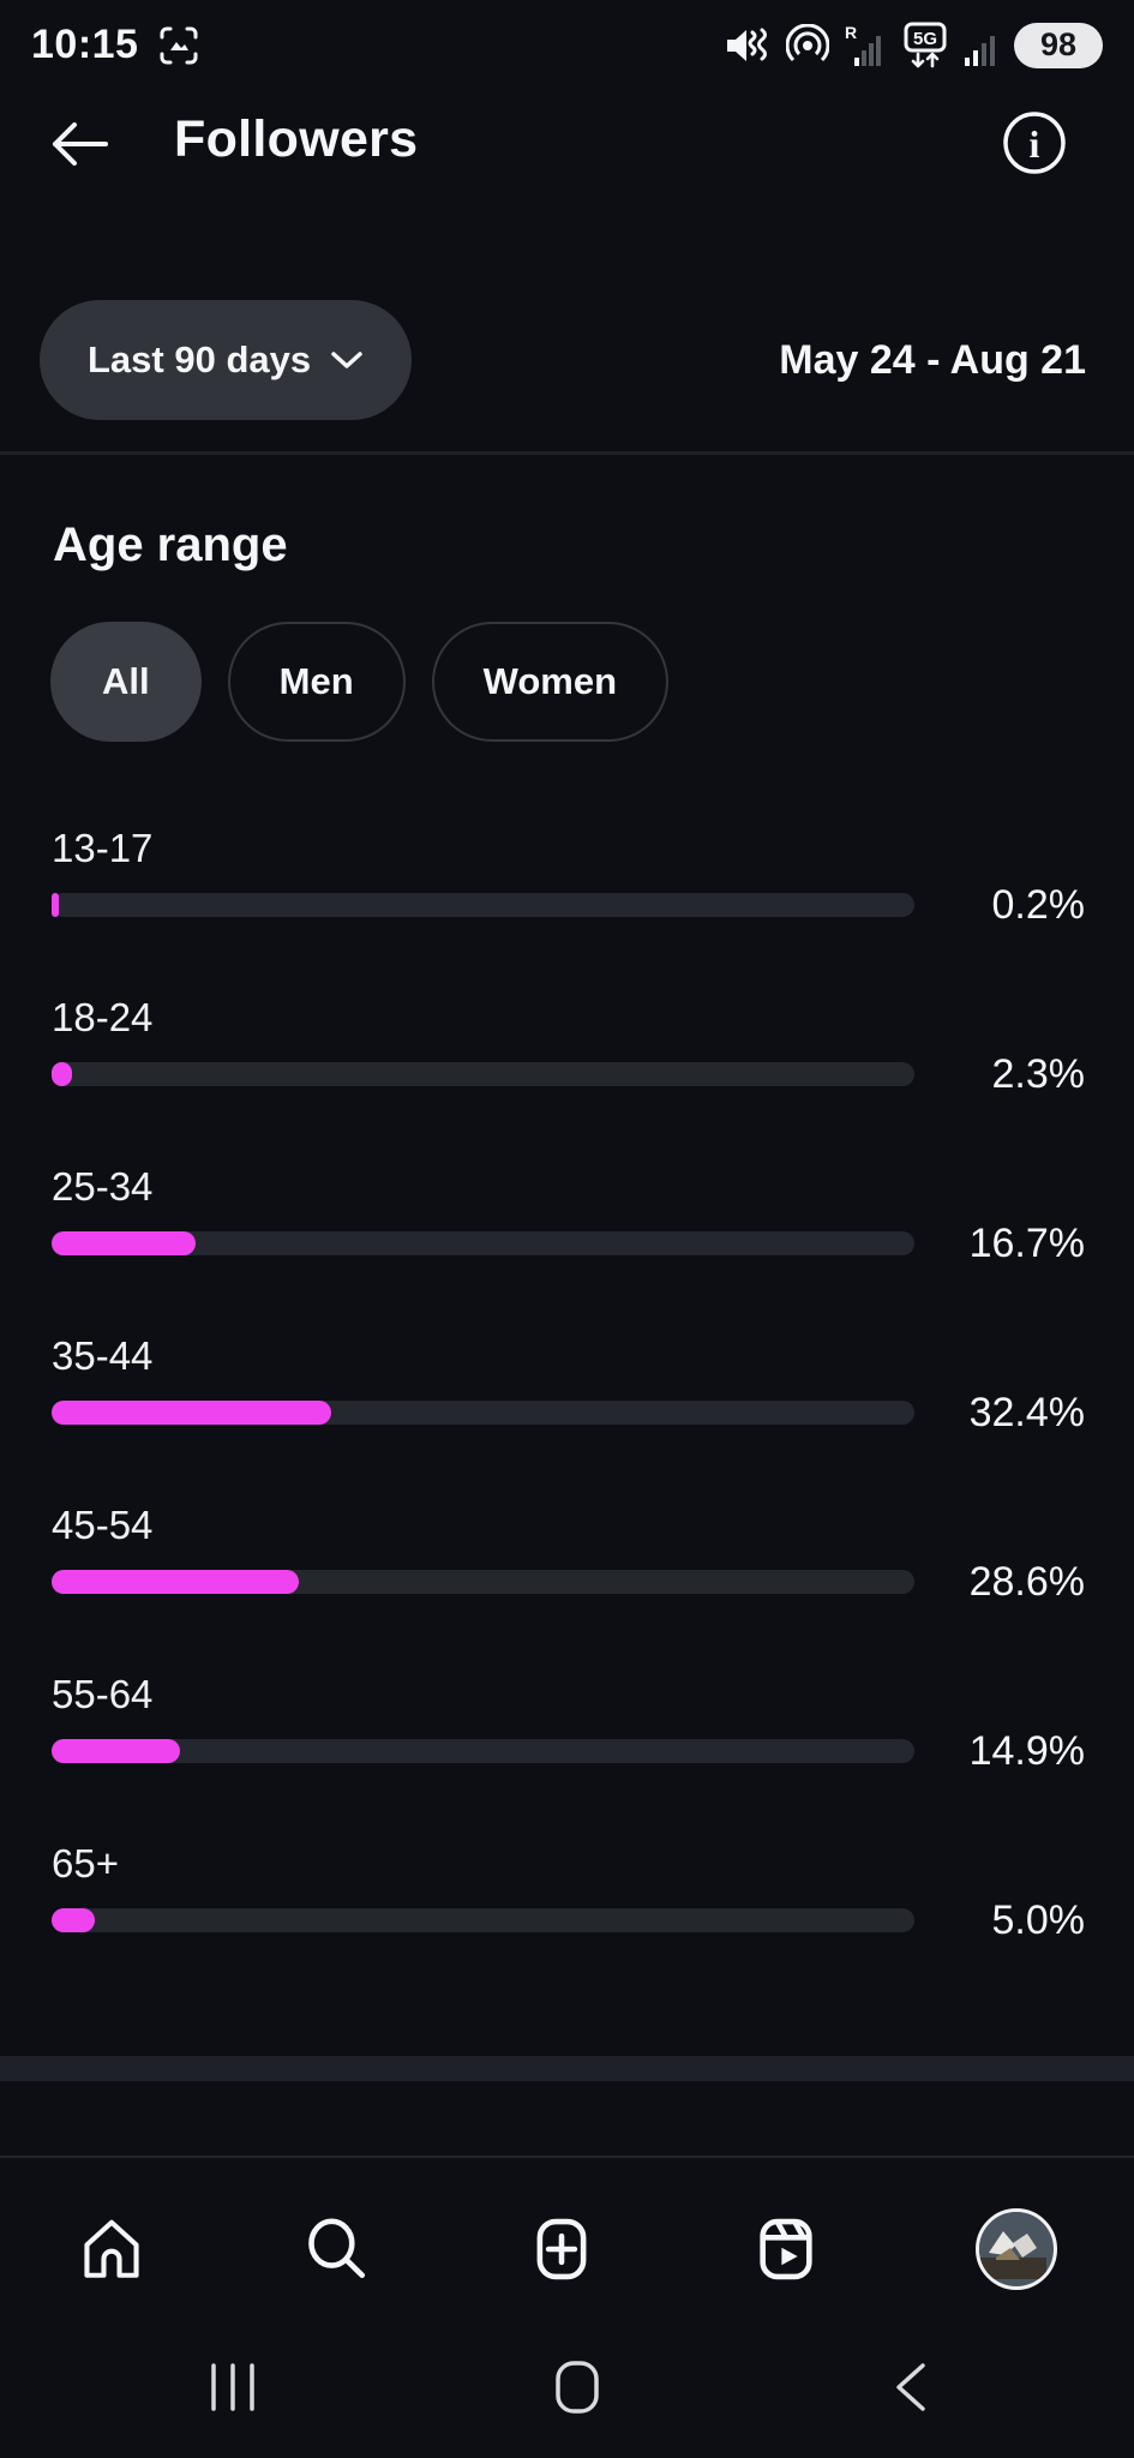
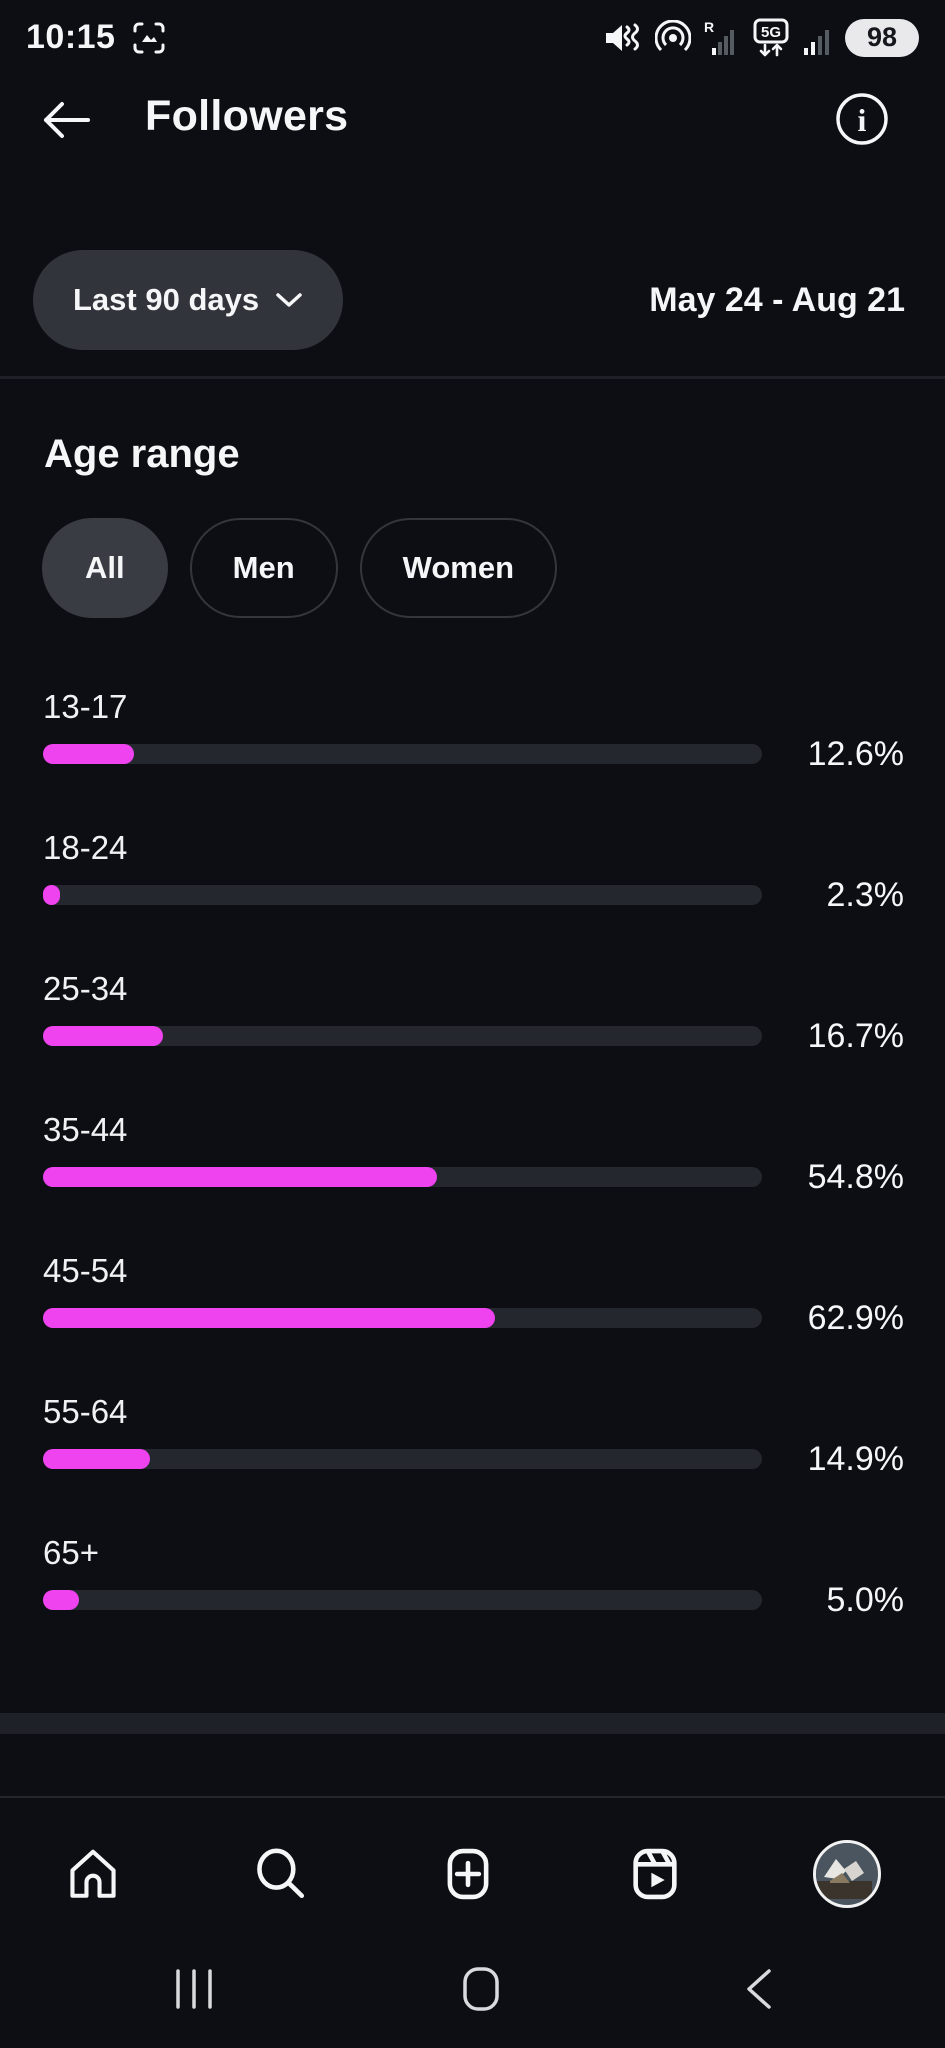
13-17: 0.2% -> 12.6%
35-44: 32.4% -> 54.8%
45-54: 28.6% -> 62.9%
